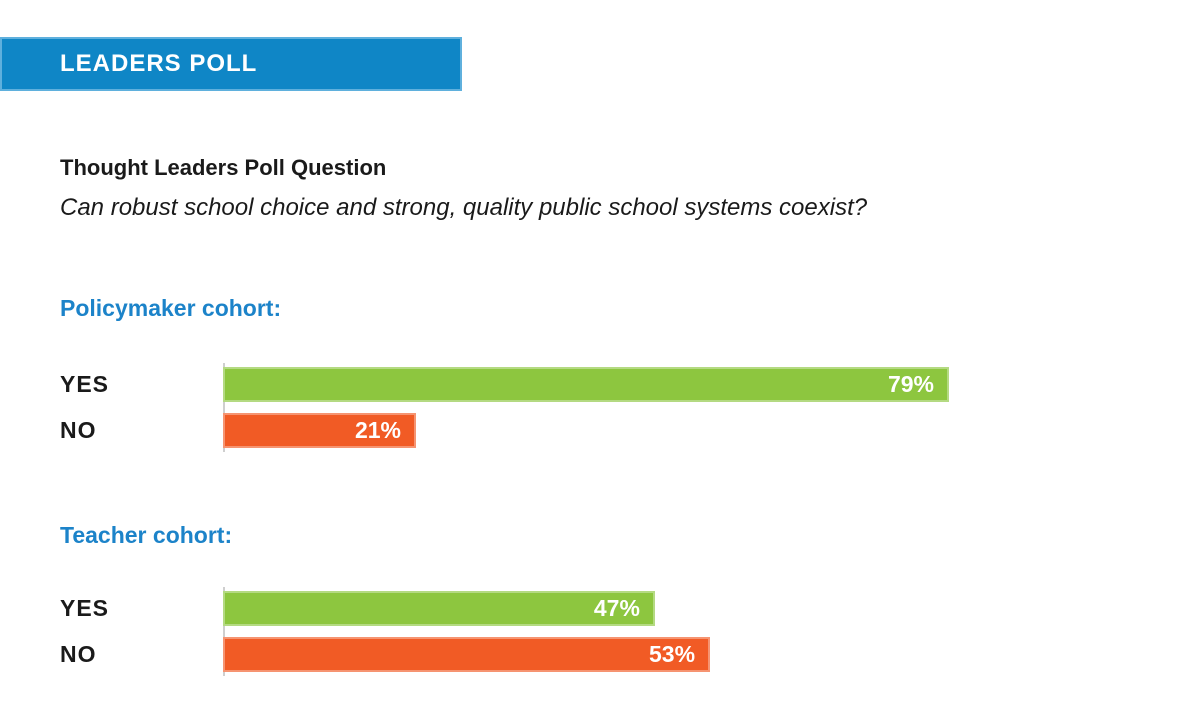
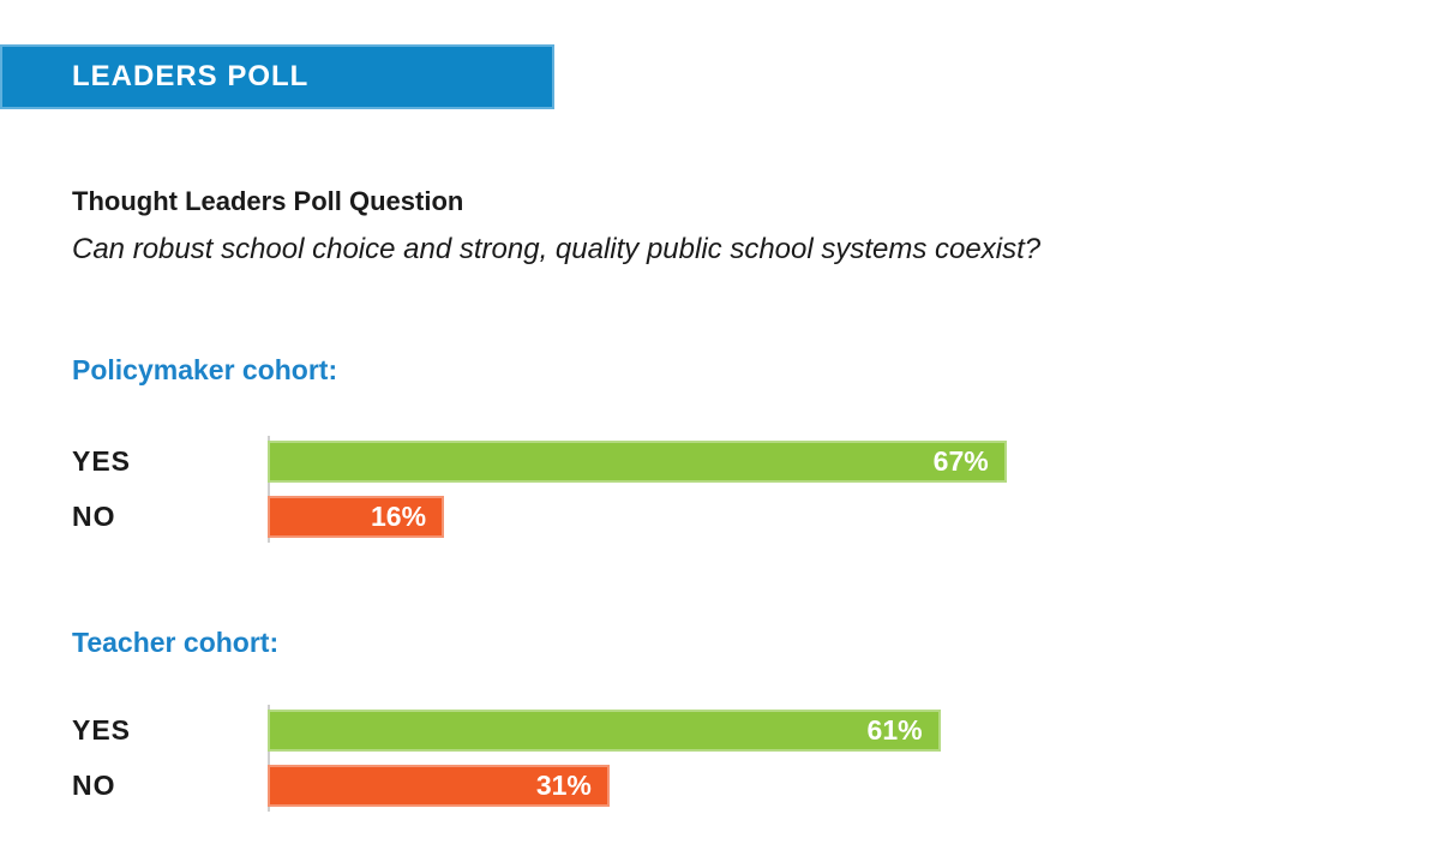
Policymaker cohort:/YES: 79% -> 67%
Policymaker cohort:/NO: 21% -> 16%
Teacher cohort:/YES: 47% -> 61%
Teacher cohort:/NO: 53% -> 31%
